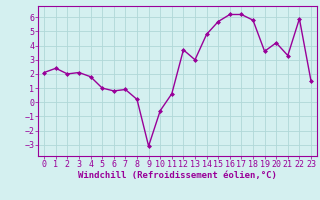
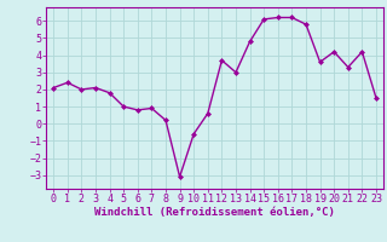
15: 5.7 -> 6.1
22: 5.9 -> 4.2
